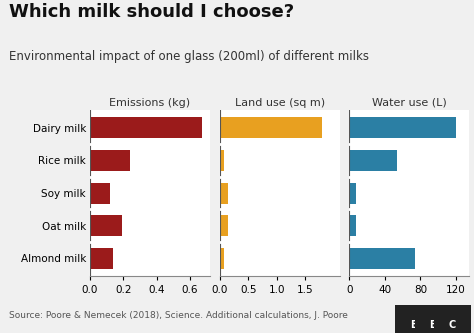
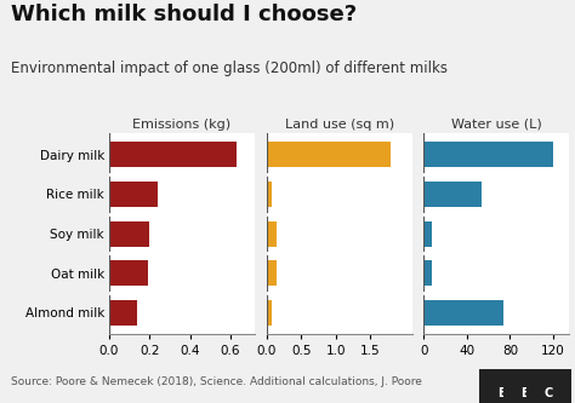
Emissions (kg)/Dairy milk: 0.67 -> 0.63
Emissions (kg)/Soy milk: 0.12 -> 0.20
